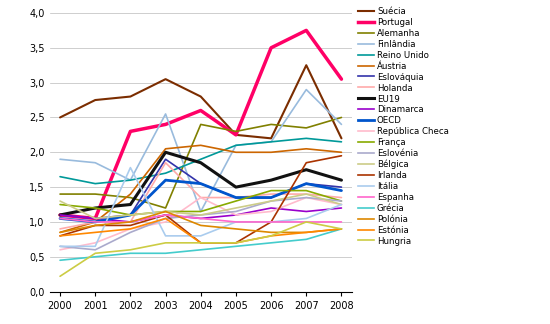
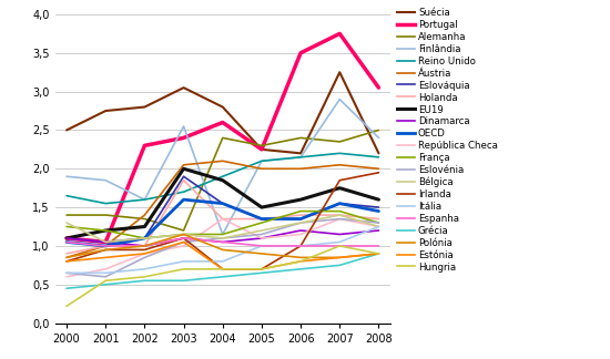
Itália/2002: 1,78 -> 0,70
